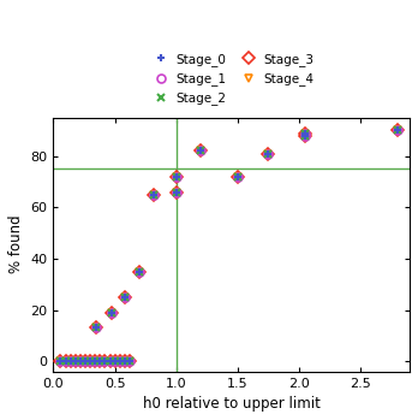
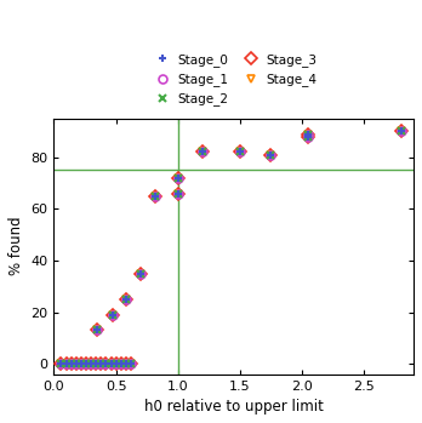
1.5: 72 -> 82
